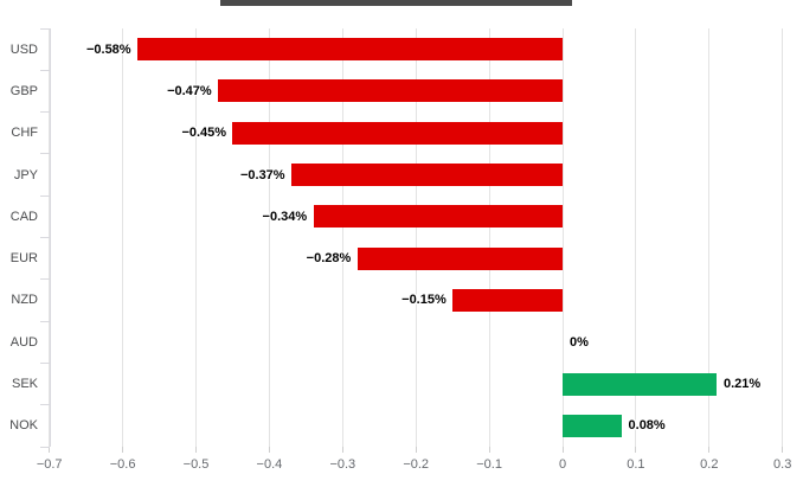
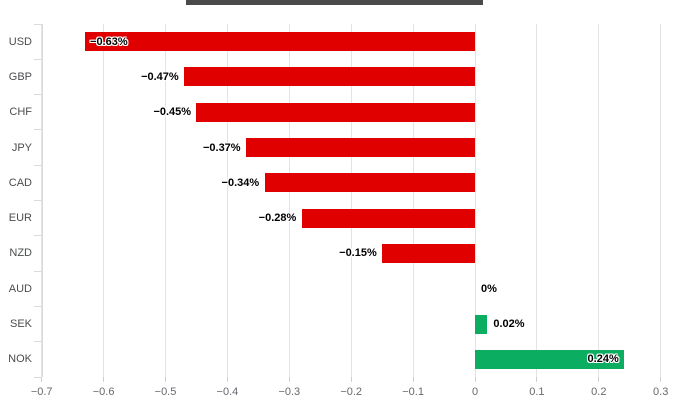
USD: −0.58% -> −0.63%
SEK: 0.21% -> 0.02%
NOK: 0.08% -> 0.24%
